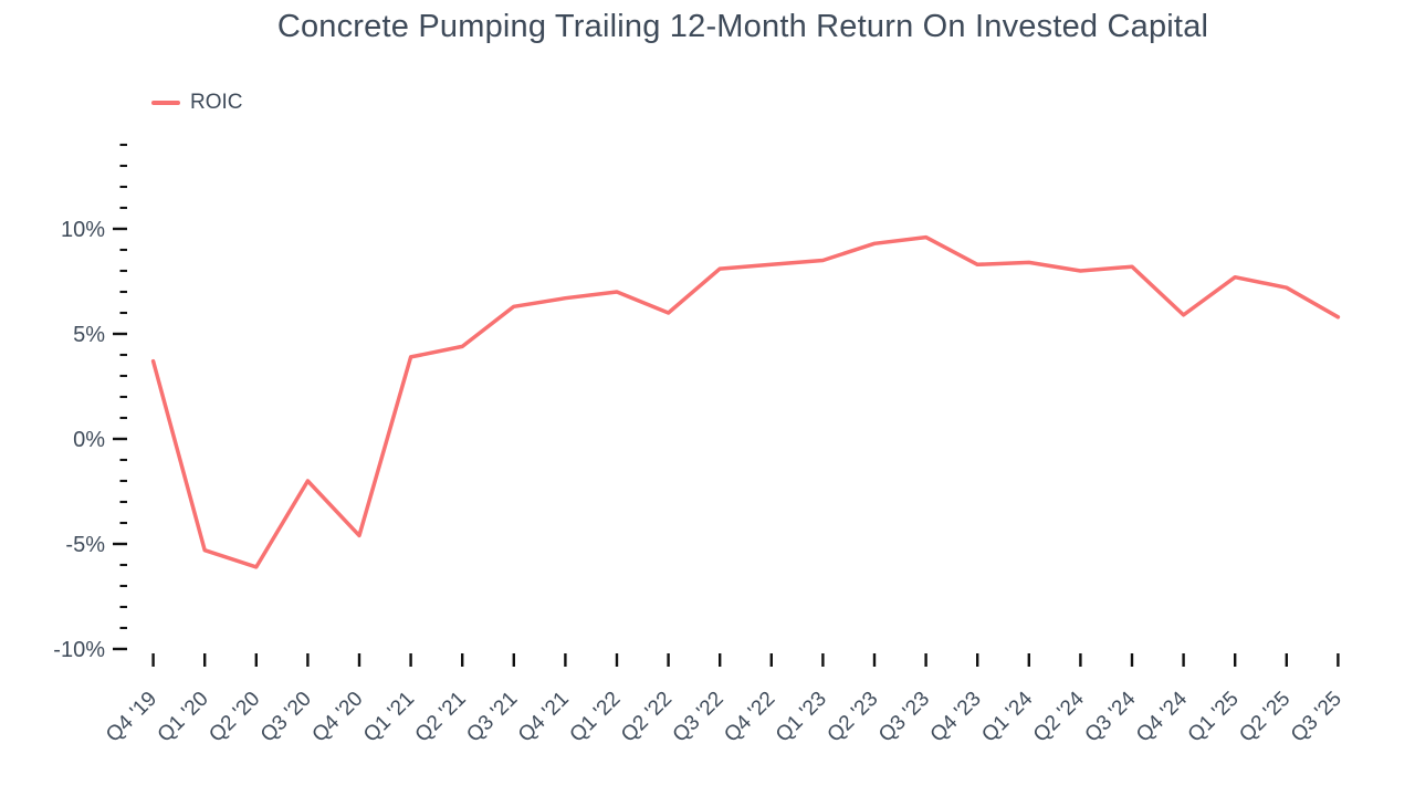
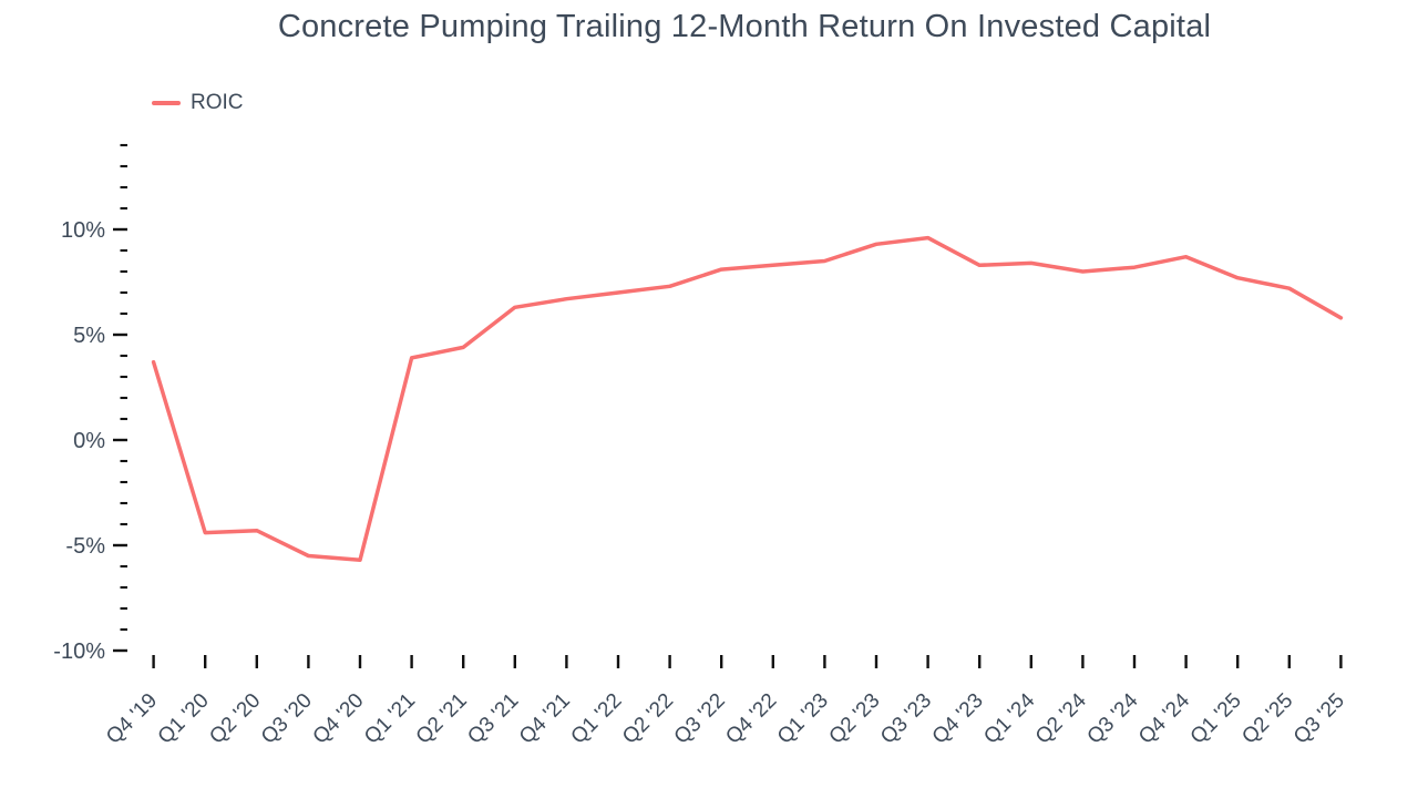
Q1 '20: -5.3% -> -4.4%
Q2 '20: -6.1% -> -4.3%
Q3 '20: -2.0% -> -5.5%
Q4 '20: -4.6% -> -5.7%
Q2 '22: 6.0% -> 7.3%
Q4 '24: 5.9% -> 8.7%
